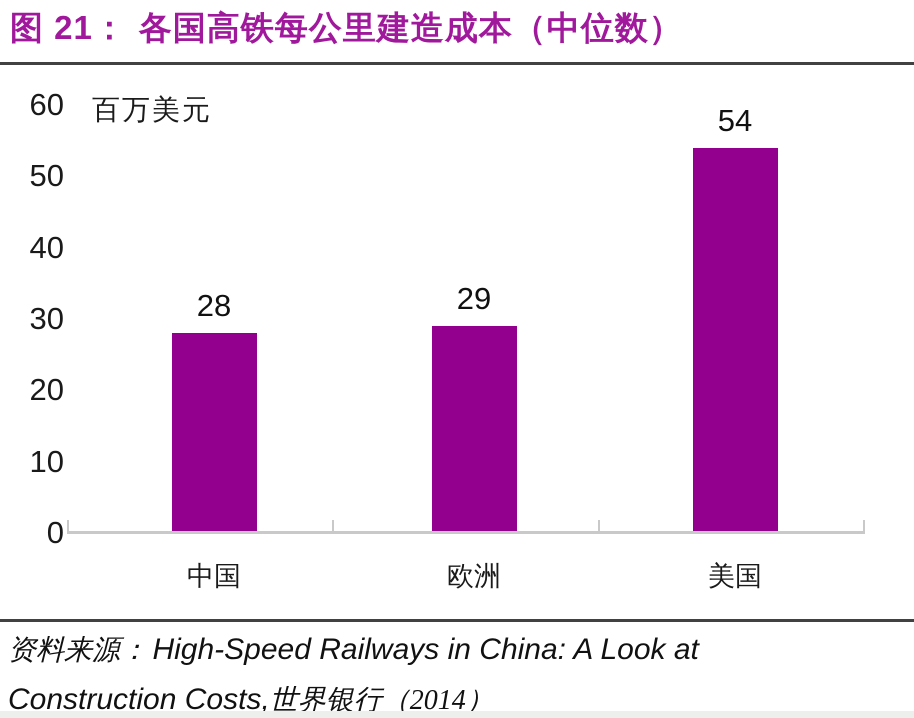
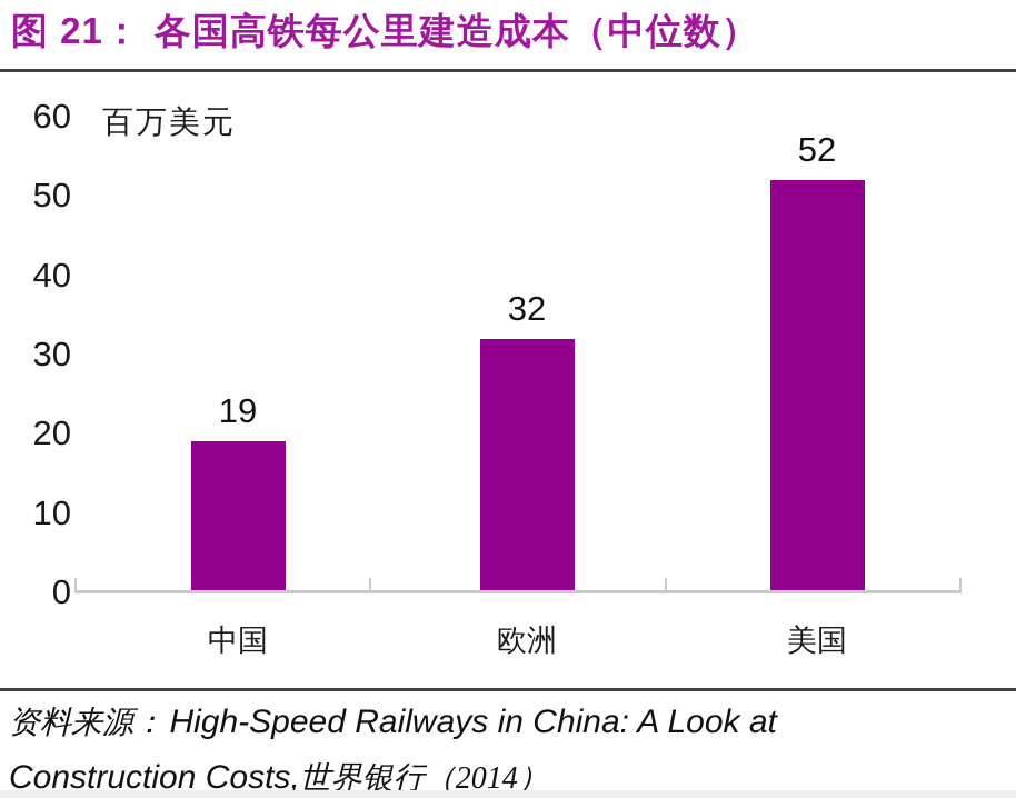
中国: 28 -> 19
欧洲: 29 -> 32
美国: 54 -> 52
